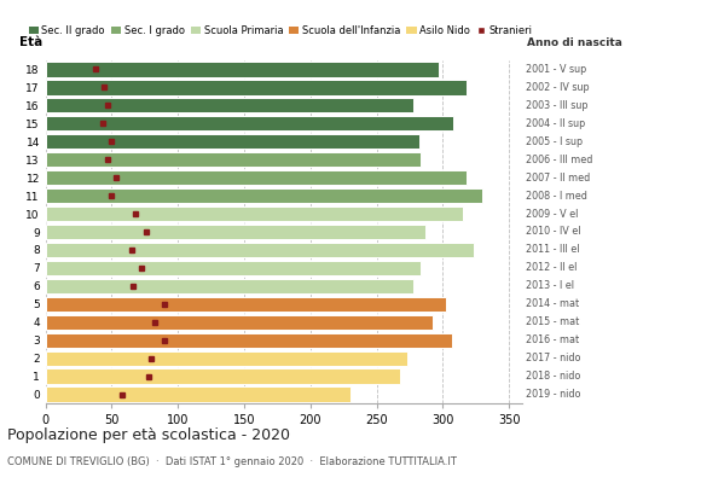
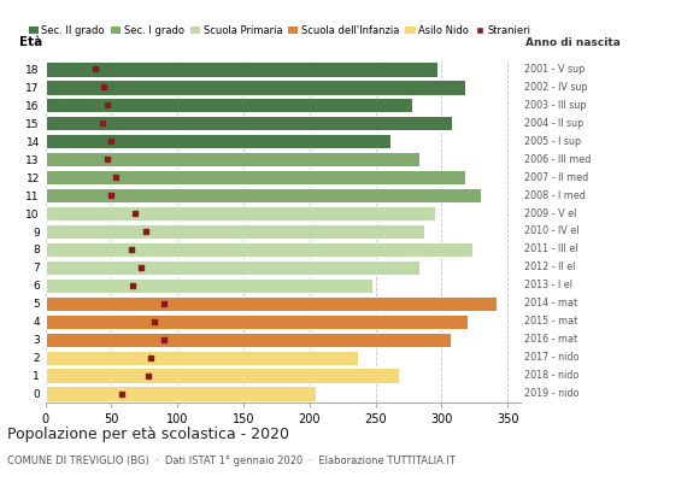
14: 282 -> 261
10: 315 -> 295
6: 278 -> 248
5: 302 -> 342
4: 292 -> 320
2: 273 -> 237
0: 230 -> 205
